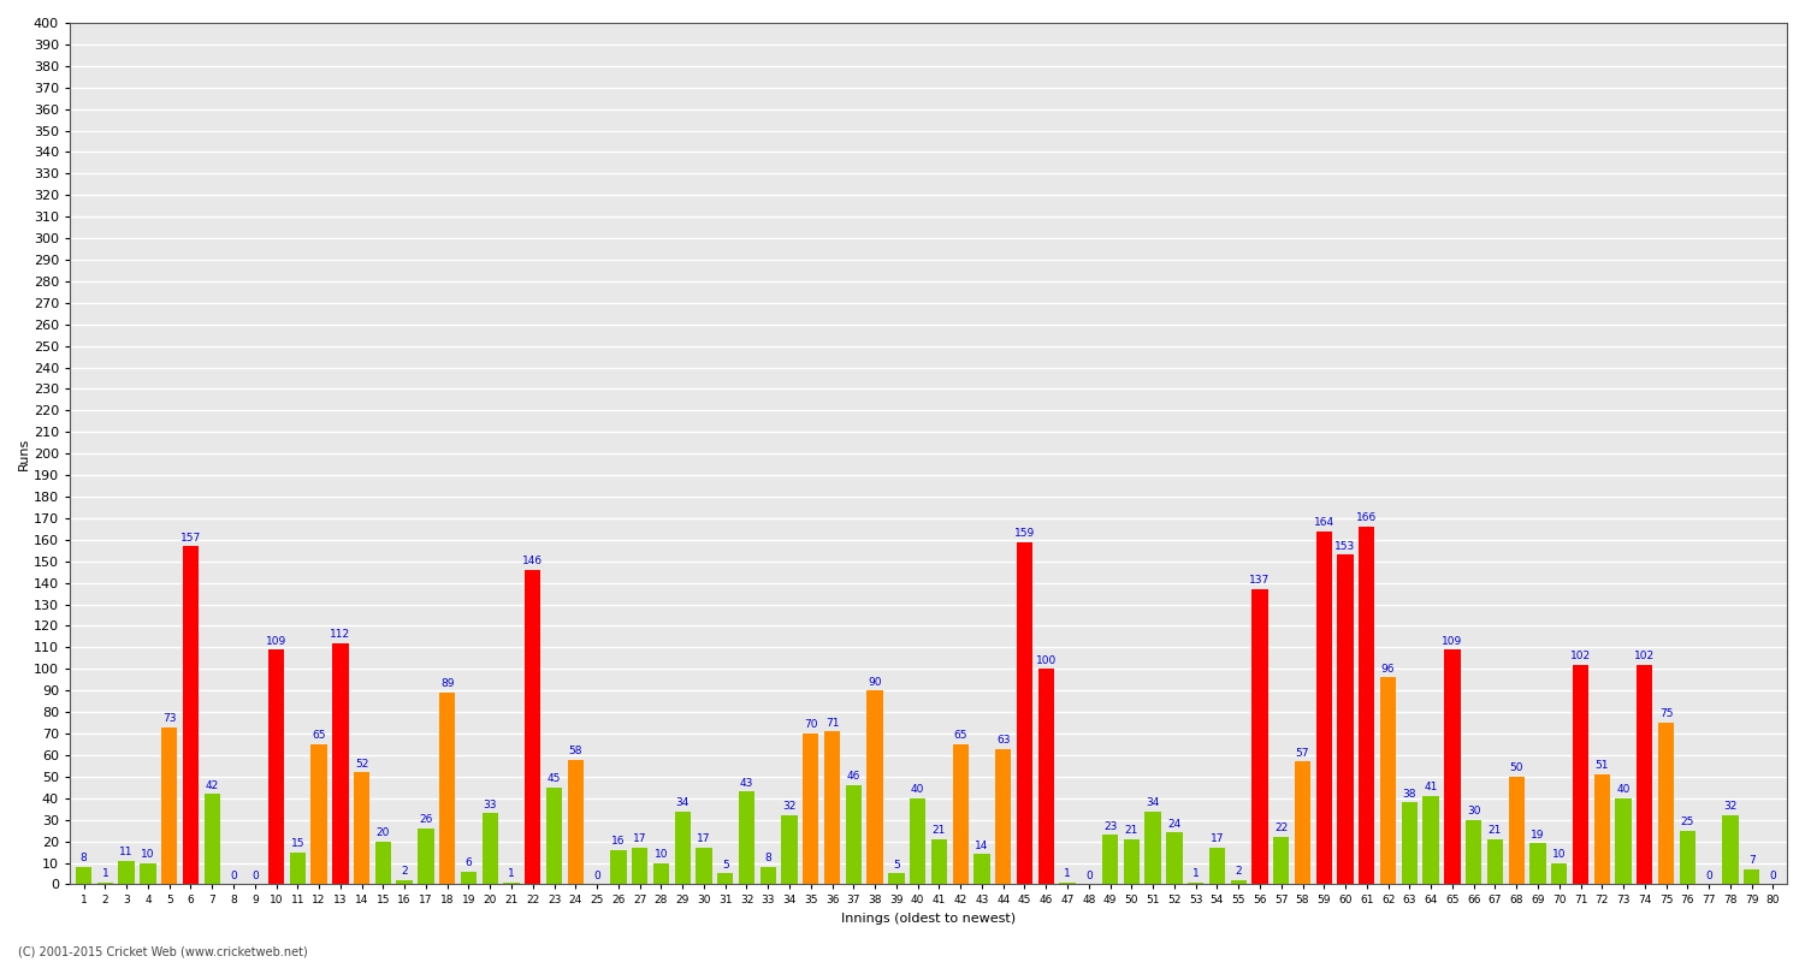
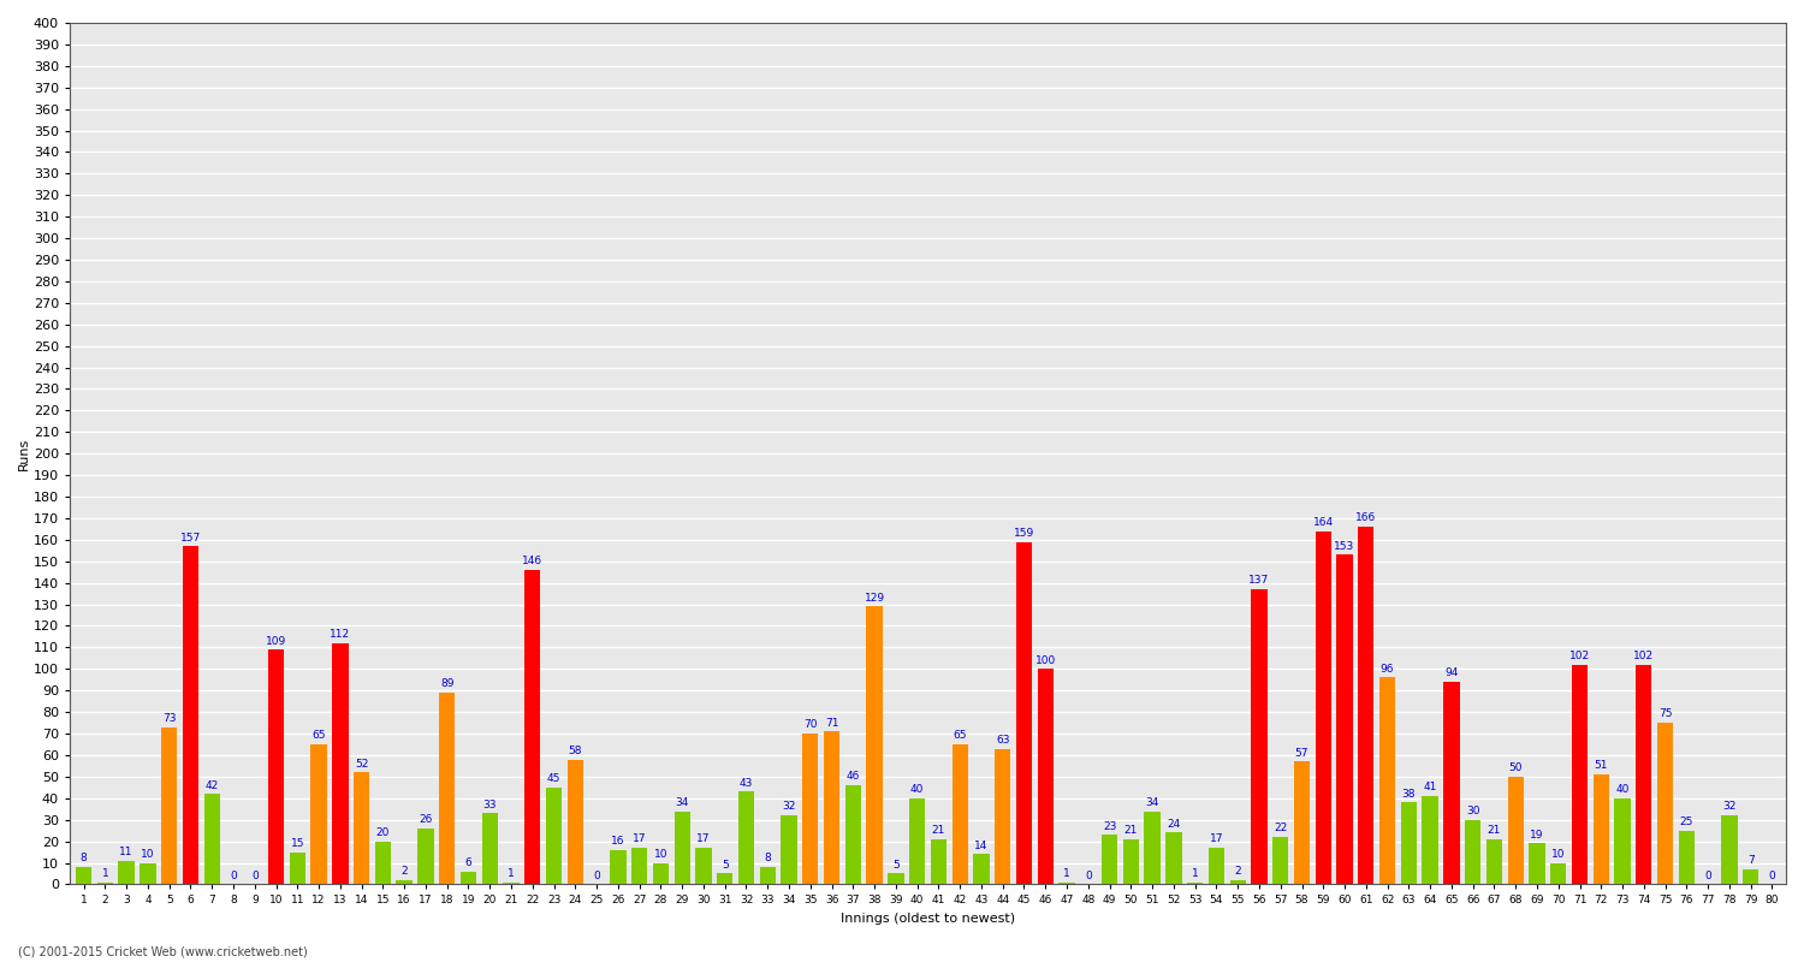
38: 90 -> 129
65: 109 -> 94
